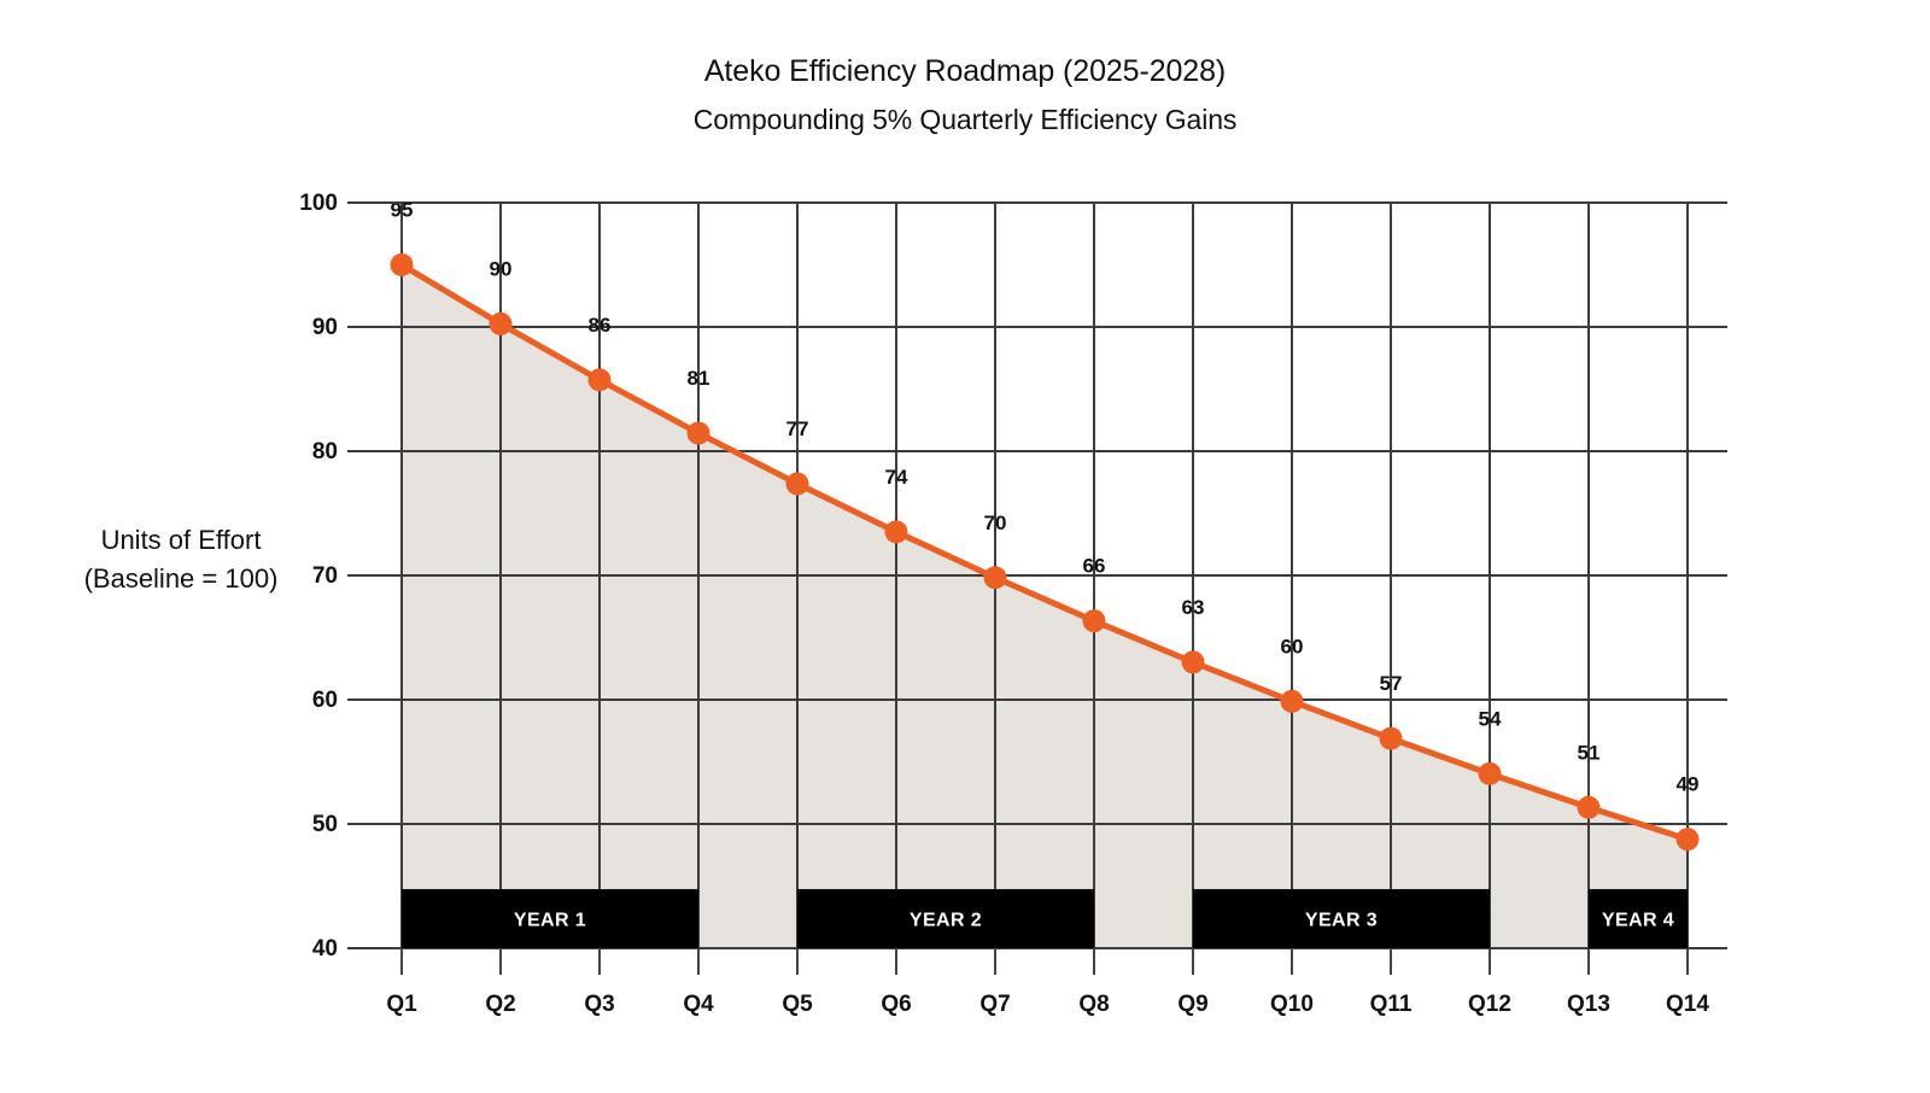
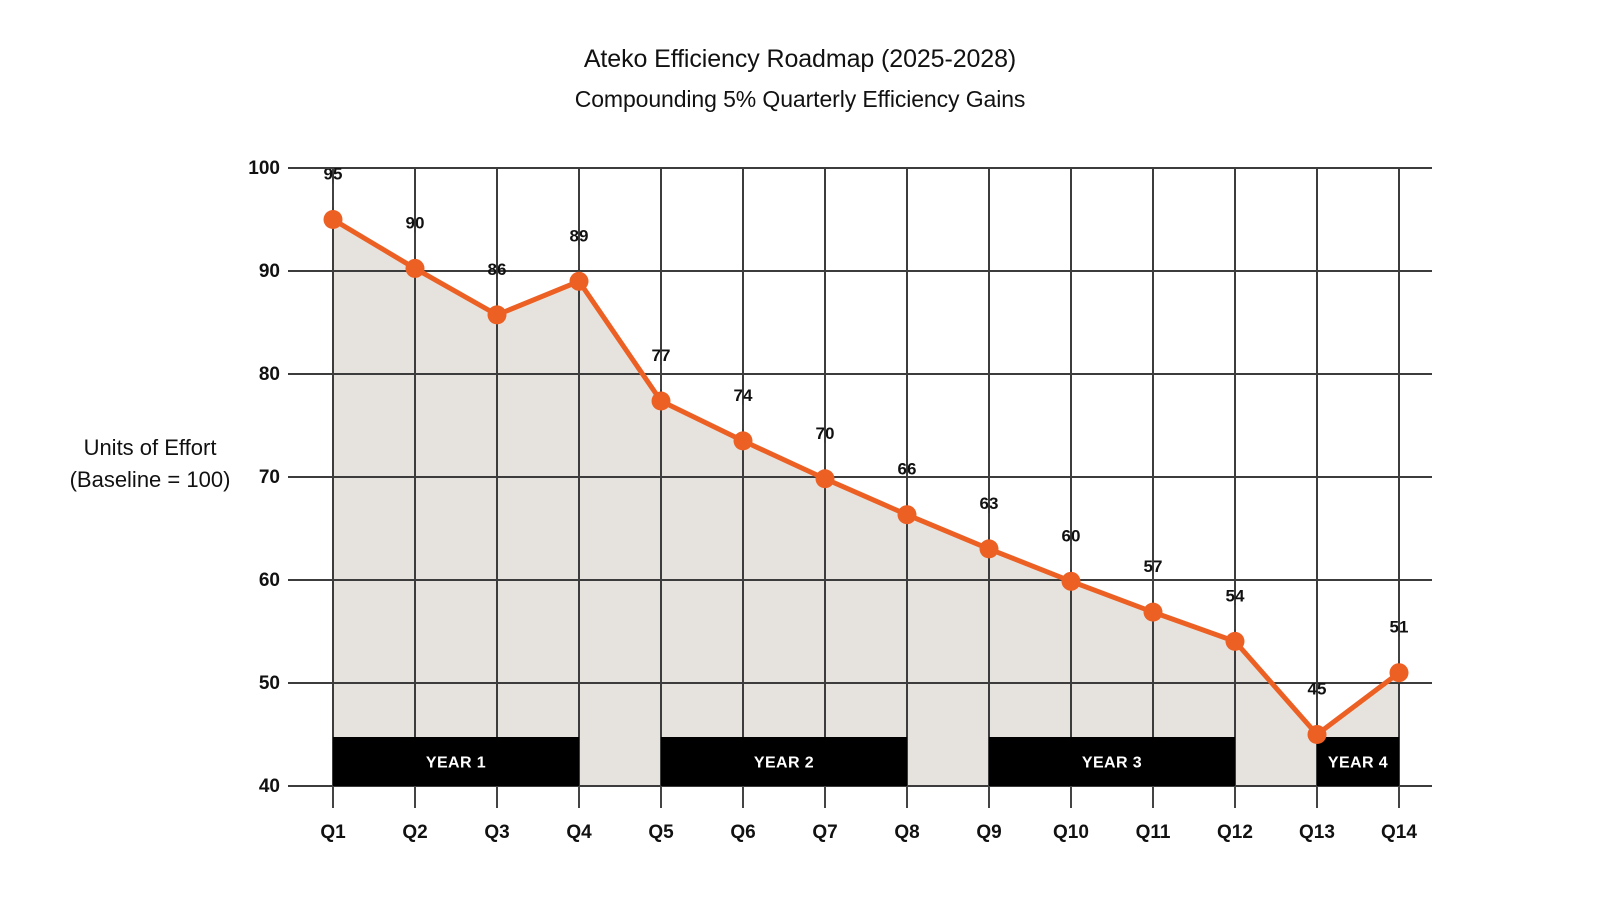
Q4: 81 -> 89
Q13: 51 -> 45
Q14: 49 -> 51
